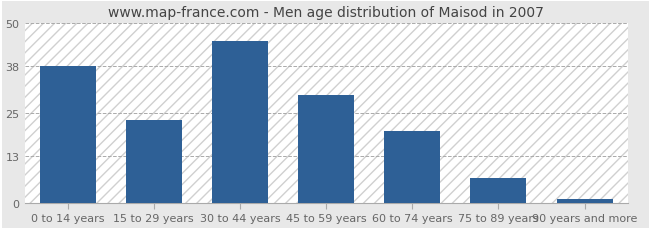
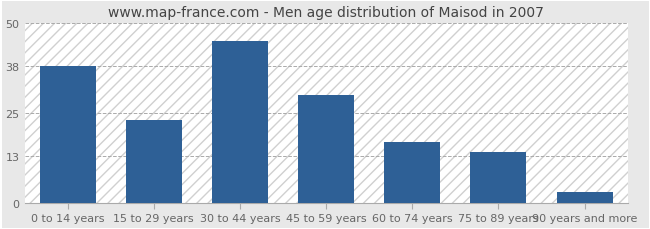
60 to 74 years: 20 -> 17
75 to 89 years: 7 -> 14
90 years and more: 1 -> 3
